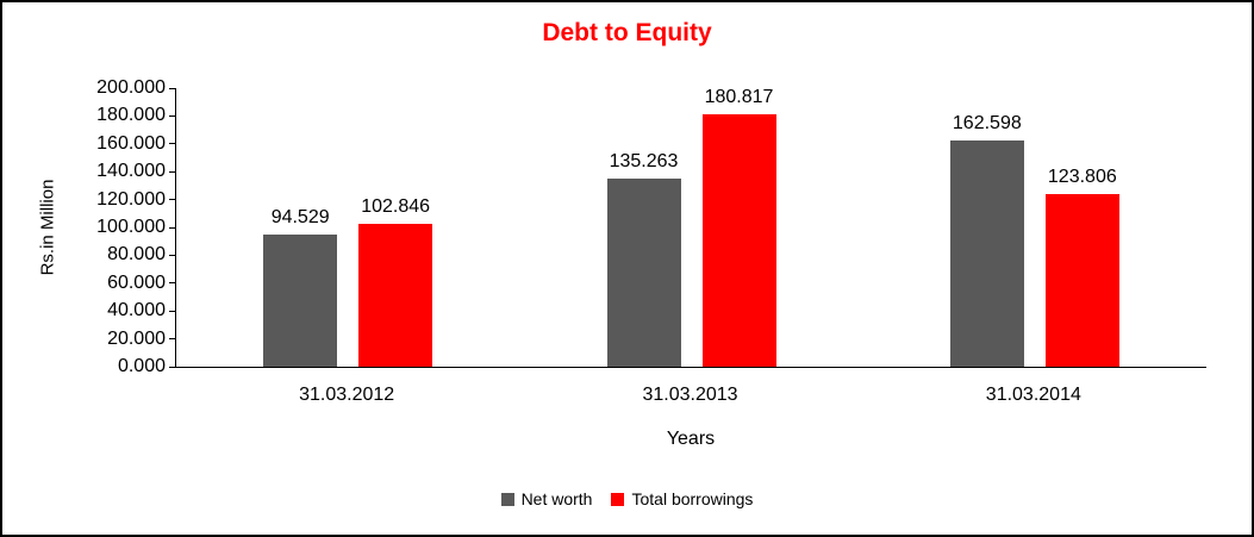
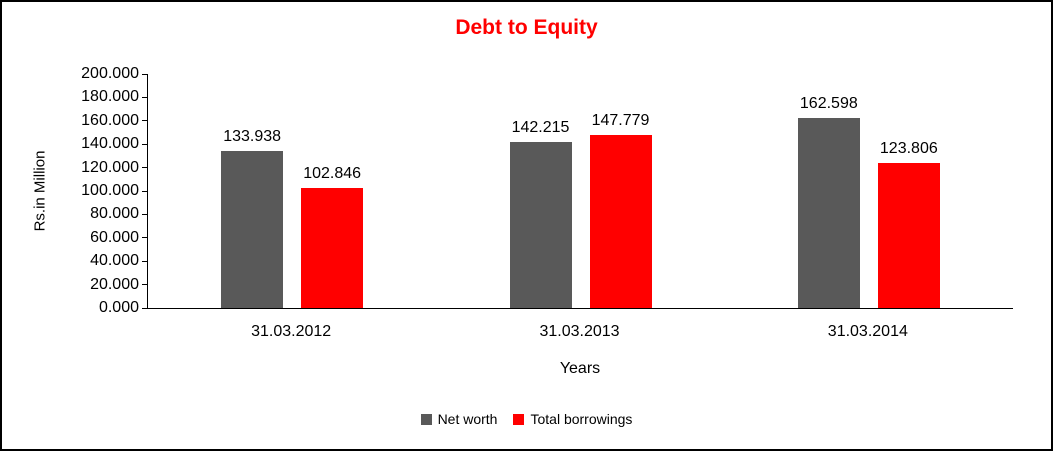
Net worth/31.03.2012: 94.529 -> 133.938
Net worth/31.03.2013: 135.263 -> 142.215
Total borrowings/31.03.2013: 180.817 -> 147.779
